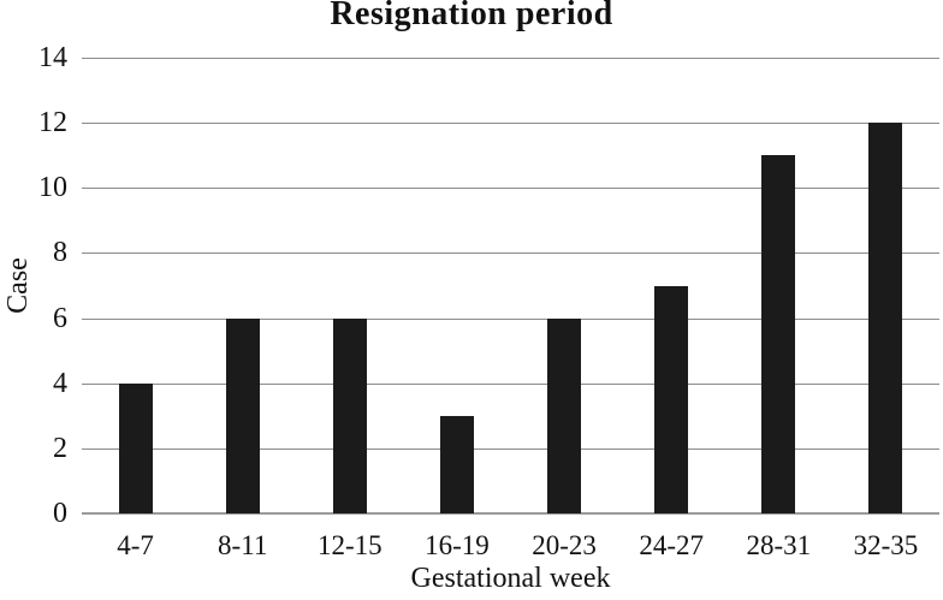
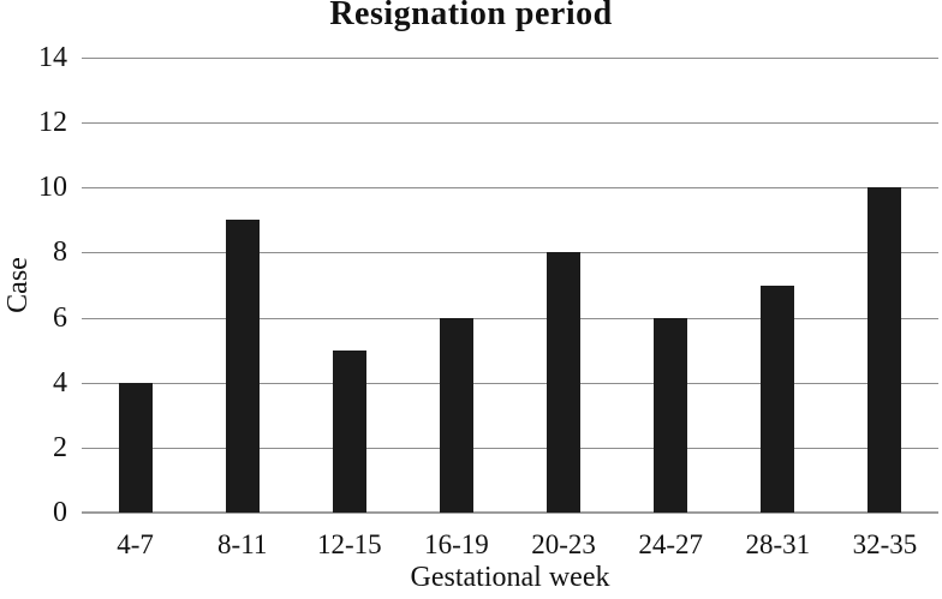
8-11: 6 -> 9
12-15: 6 -> 5
16-19: 3 -> 6
20-23: 6 -> 8
24-27: 7 -> 6
28-31: 11 -> 7
32-35: 12 -> 10
